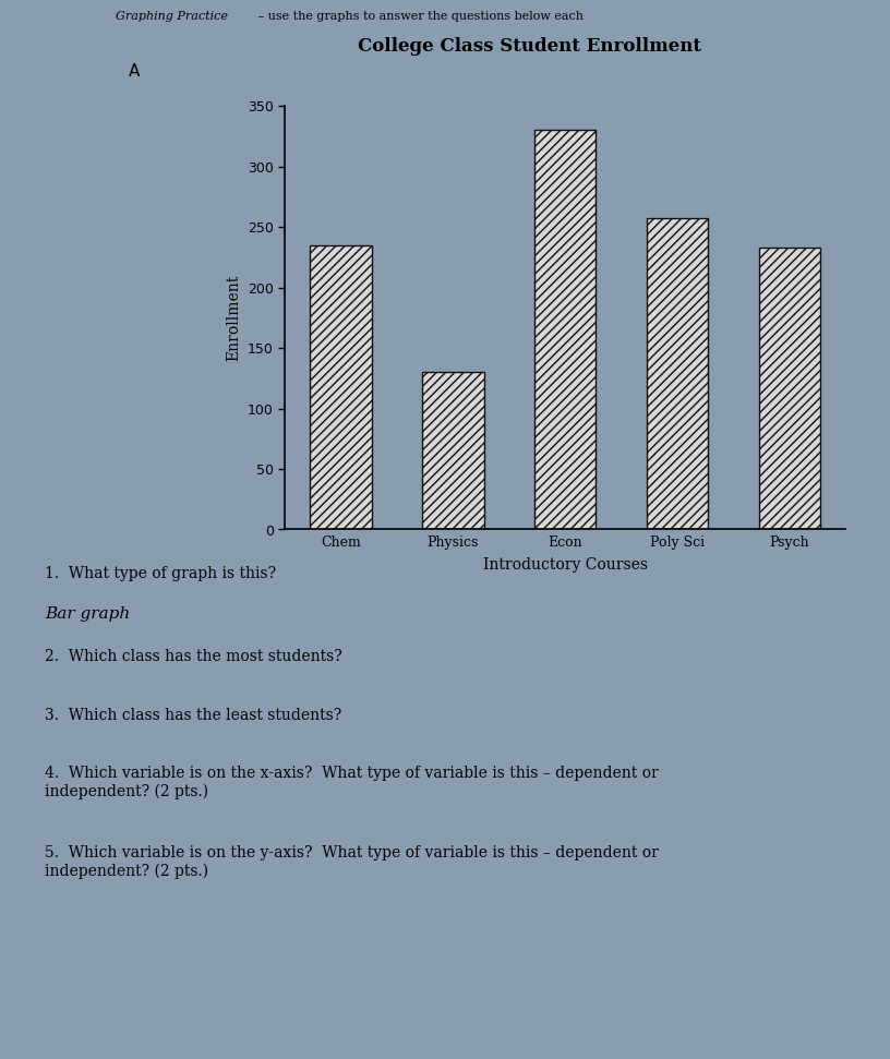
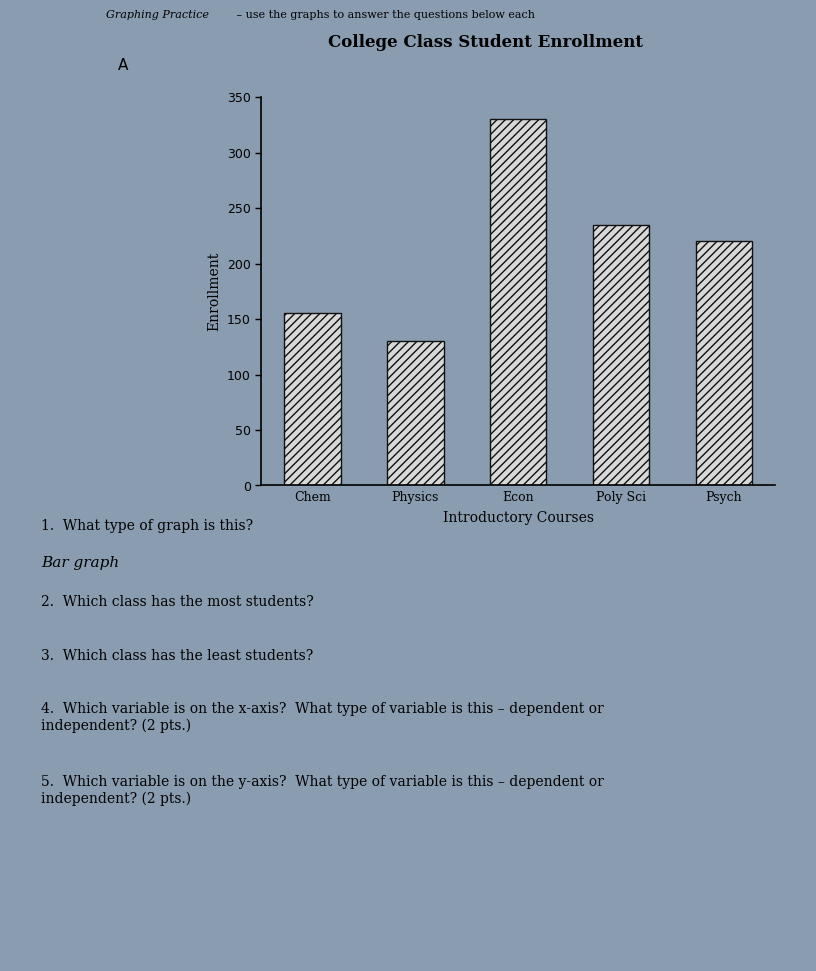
Chem: 235 -> 155
Poly Sci: 257 -> 235
Psych: 233 -> 220
